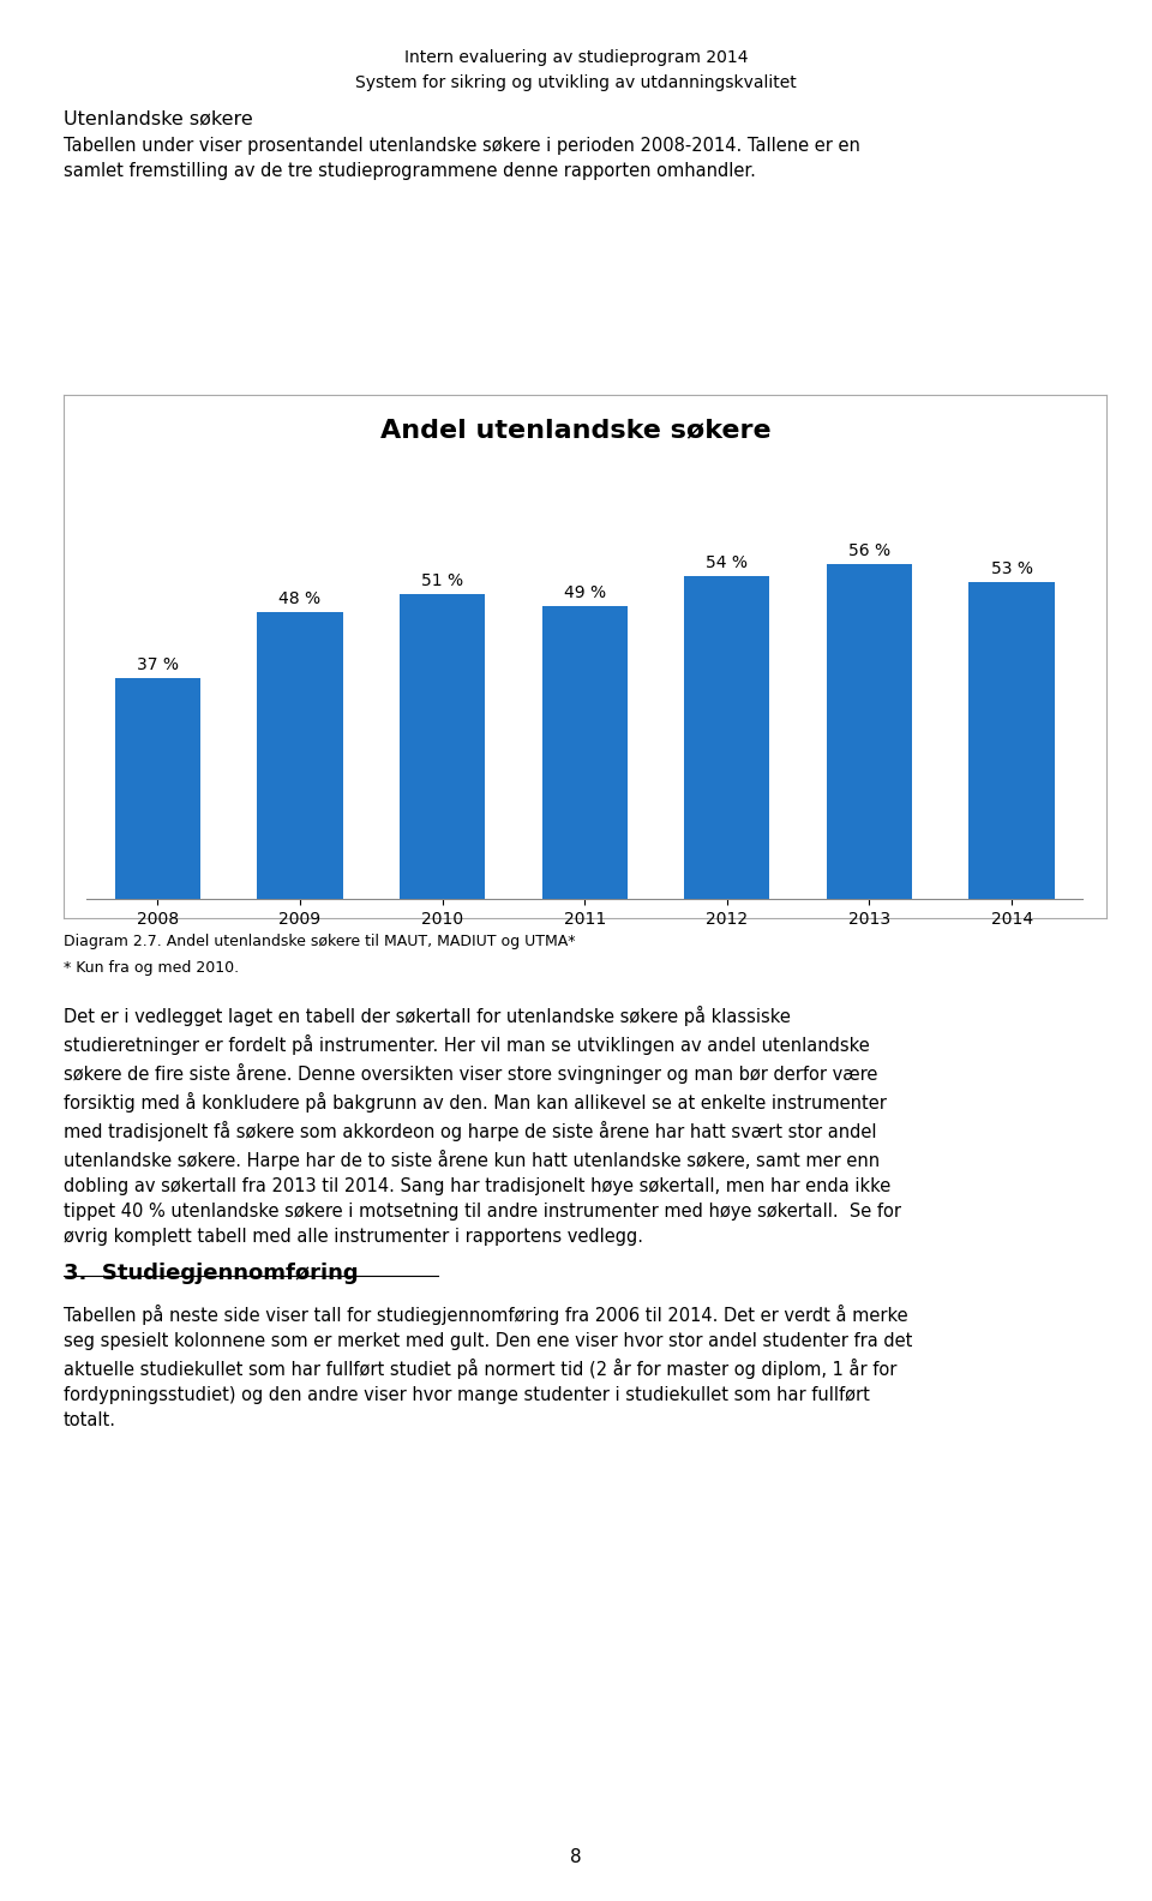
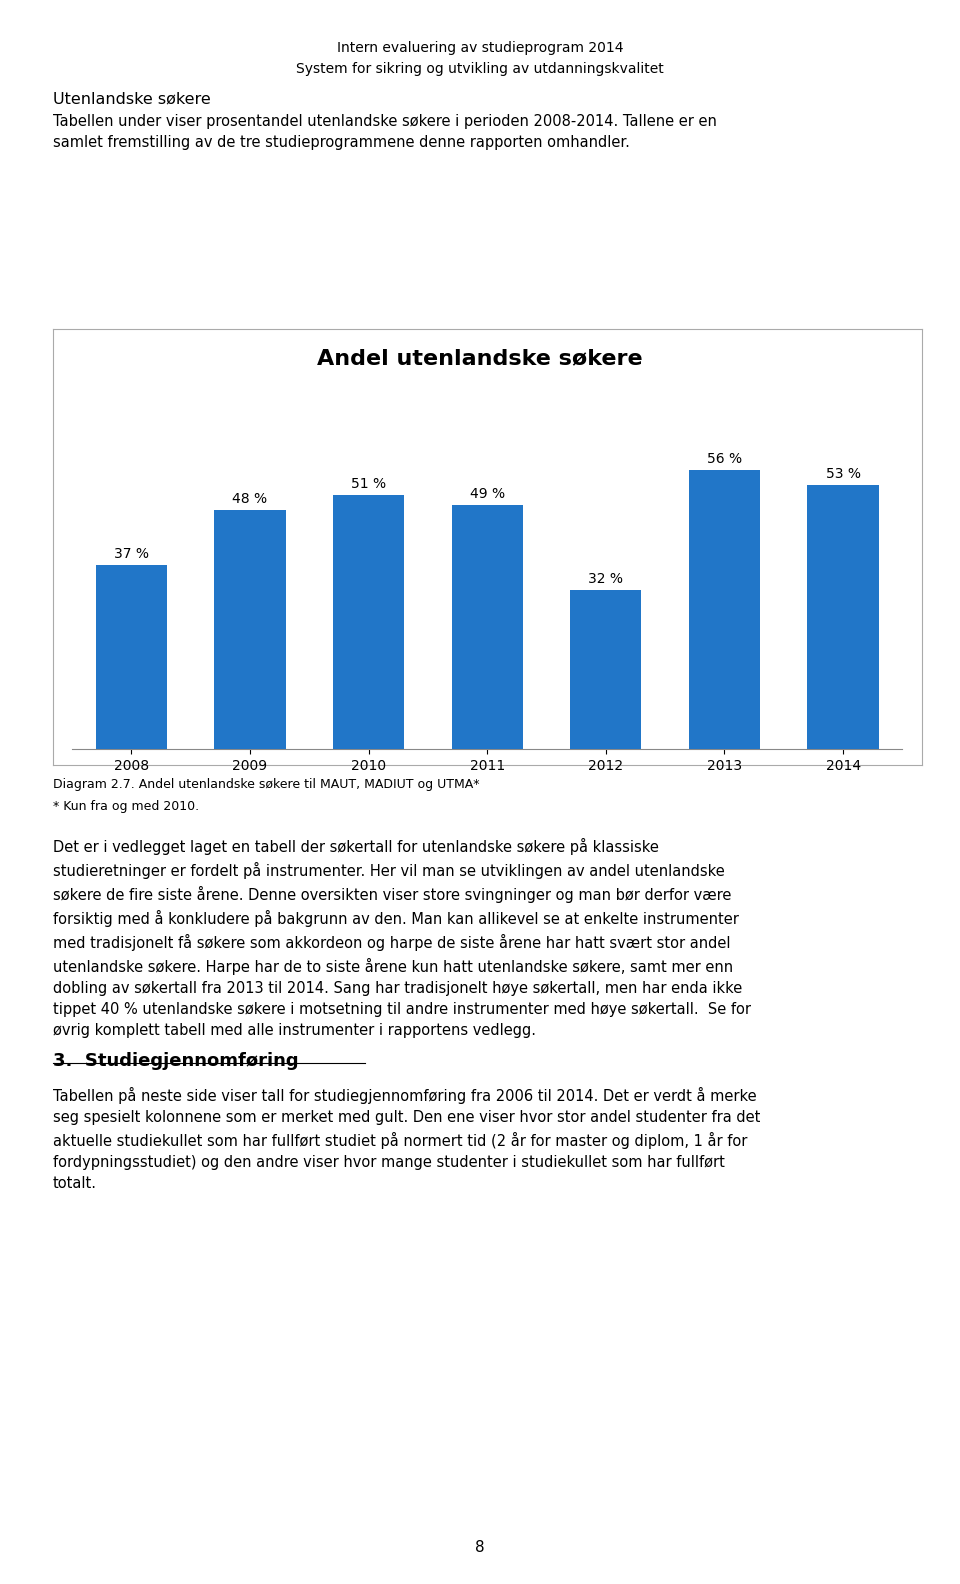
2012: 54 -> 32
